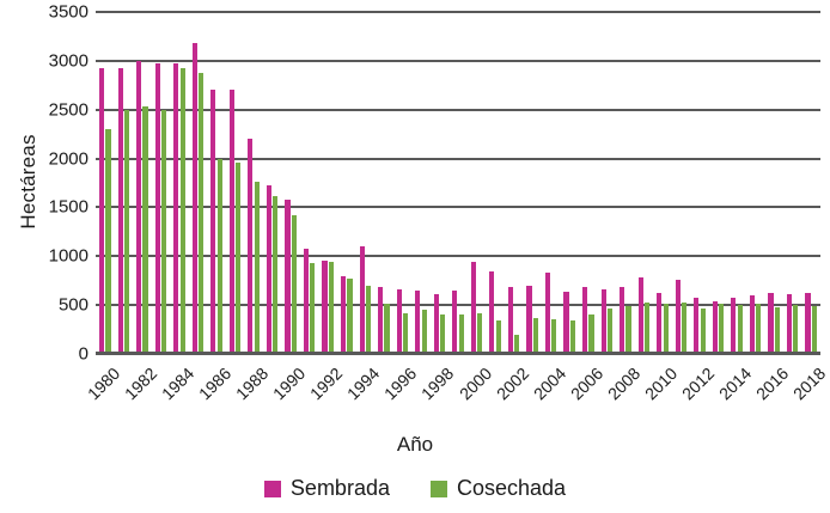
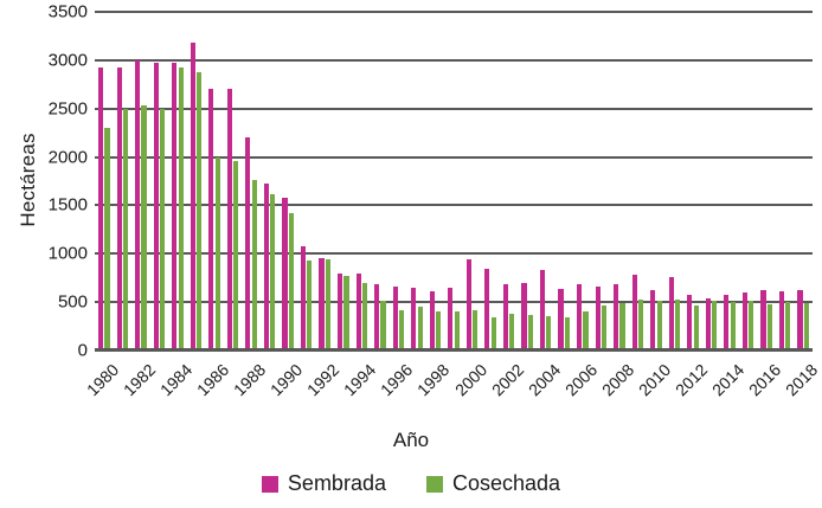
Sembrada/1994: 1100 -> 800
Cosechada/2002: 200 -> 400
